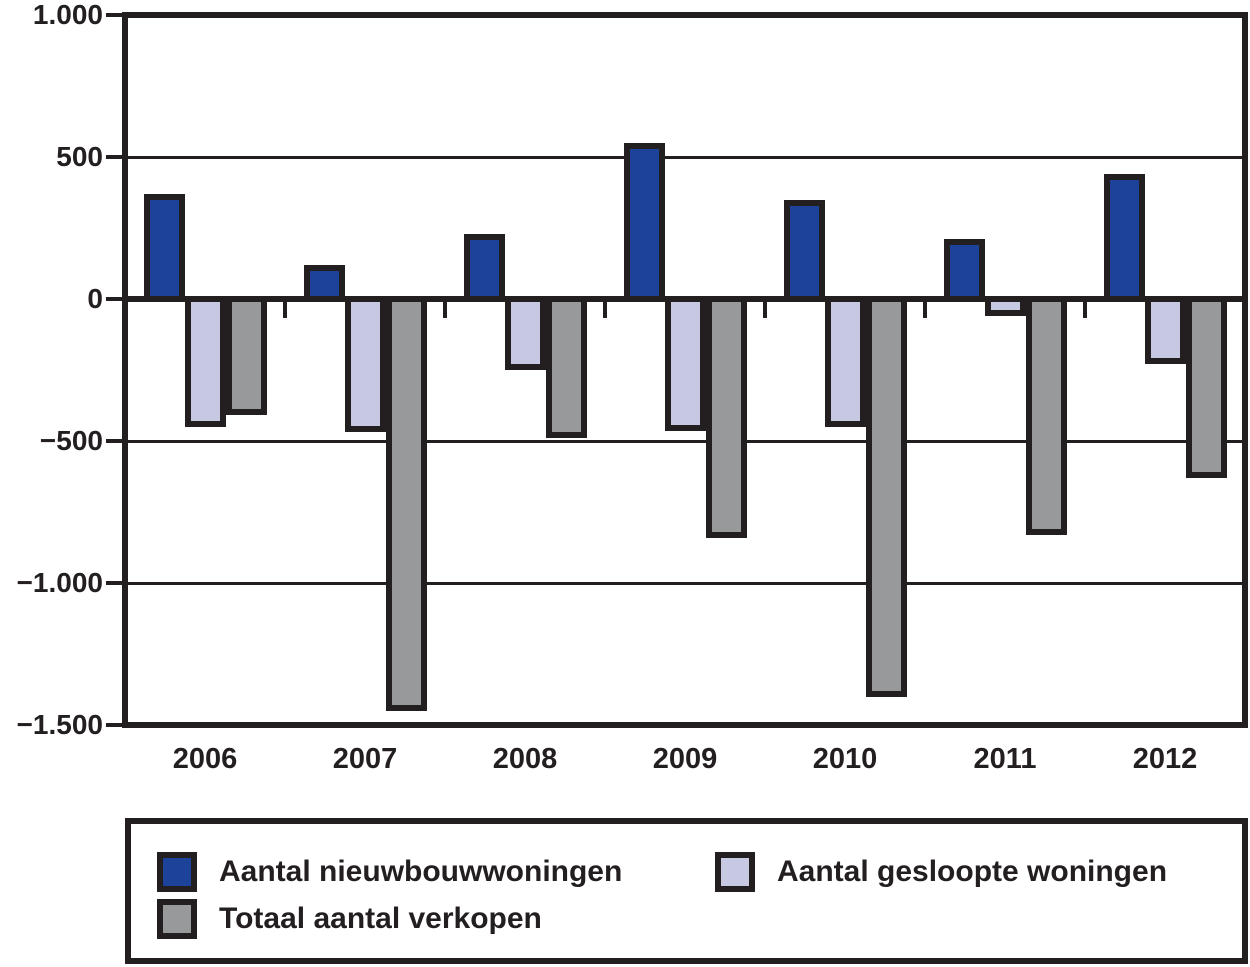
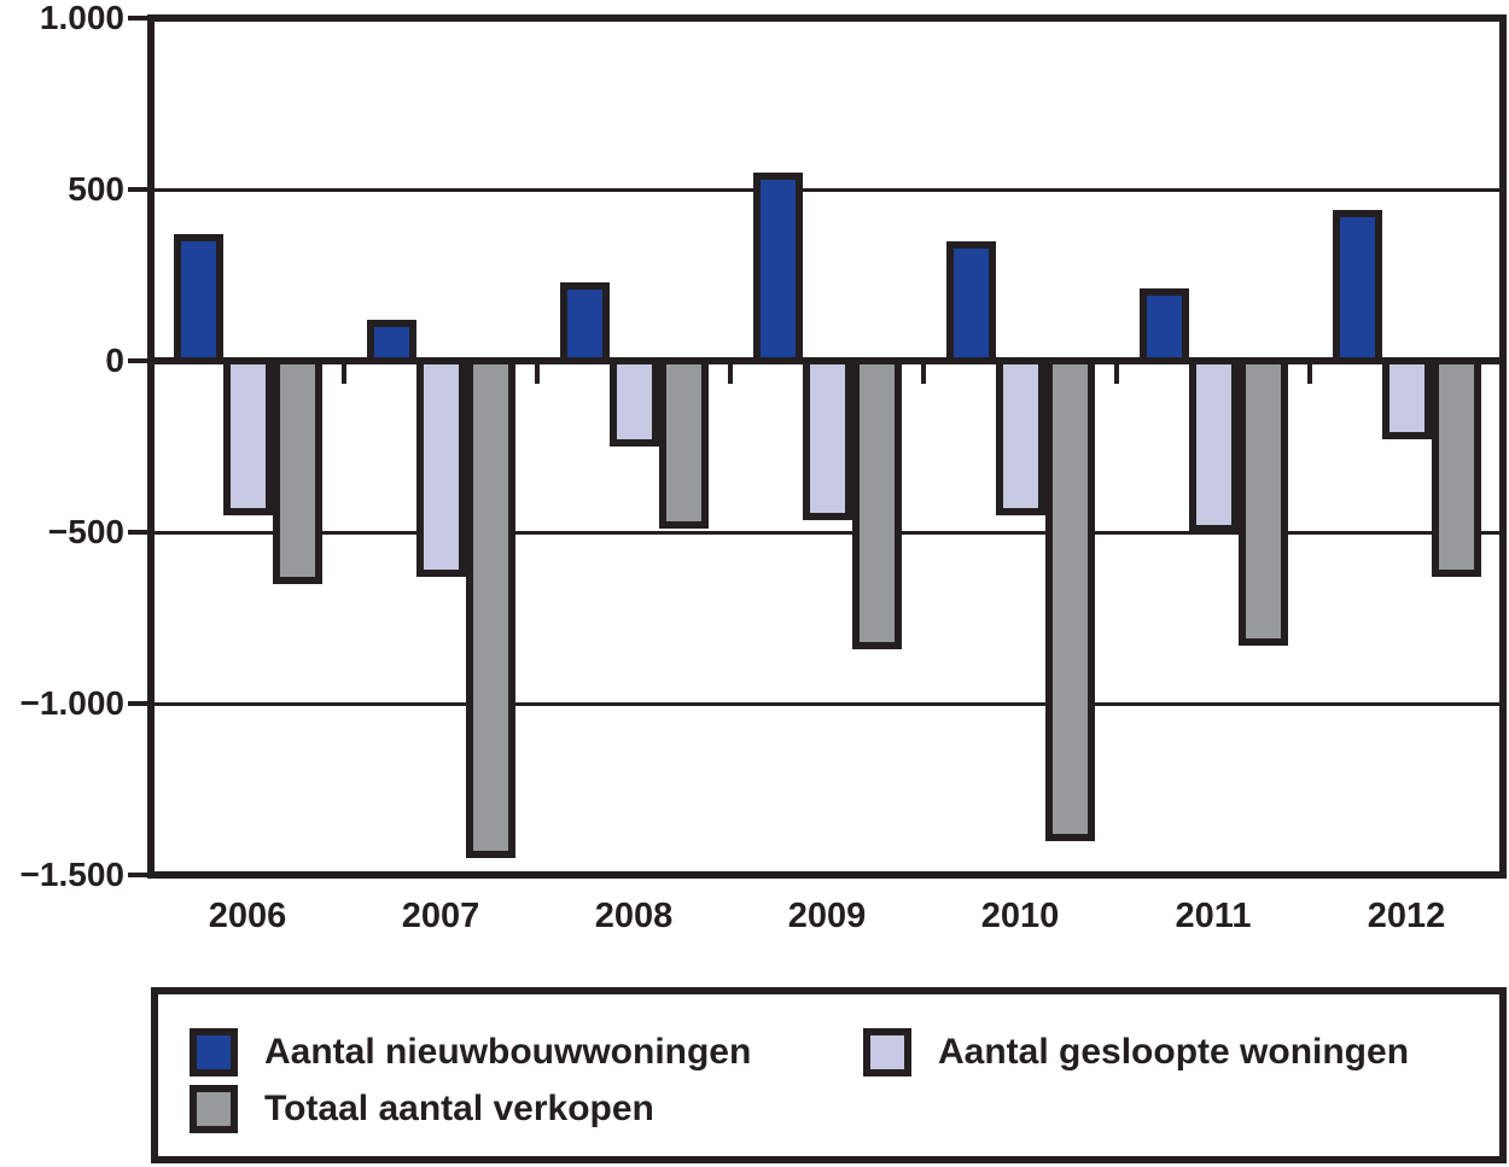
Totaal aantal verkopen/2006: -410 -> -650
Aantal gesloopte woningen/2007: -470 -> -630
Aantal gesloopte woningen/2011: -60 -> -500
